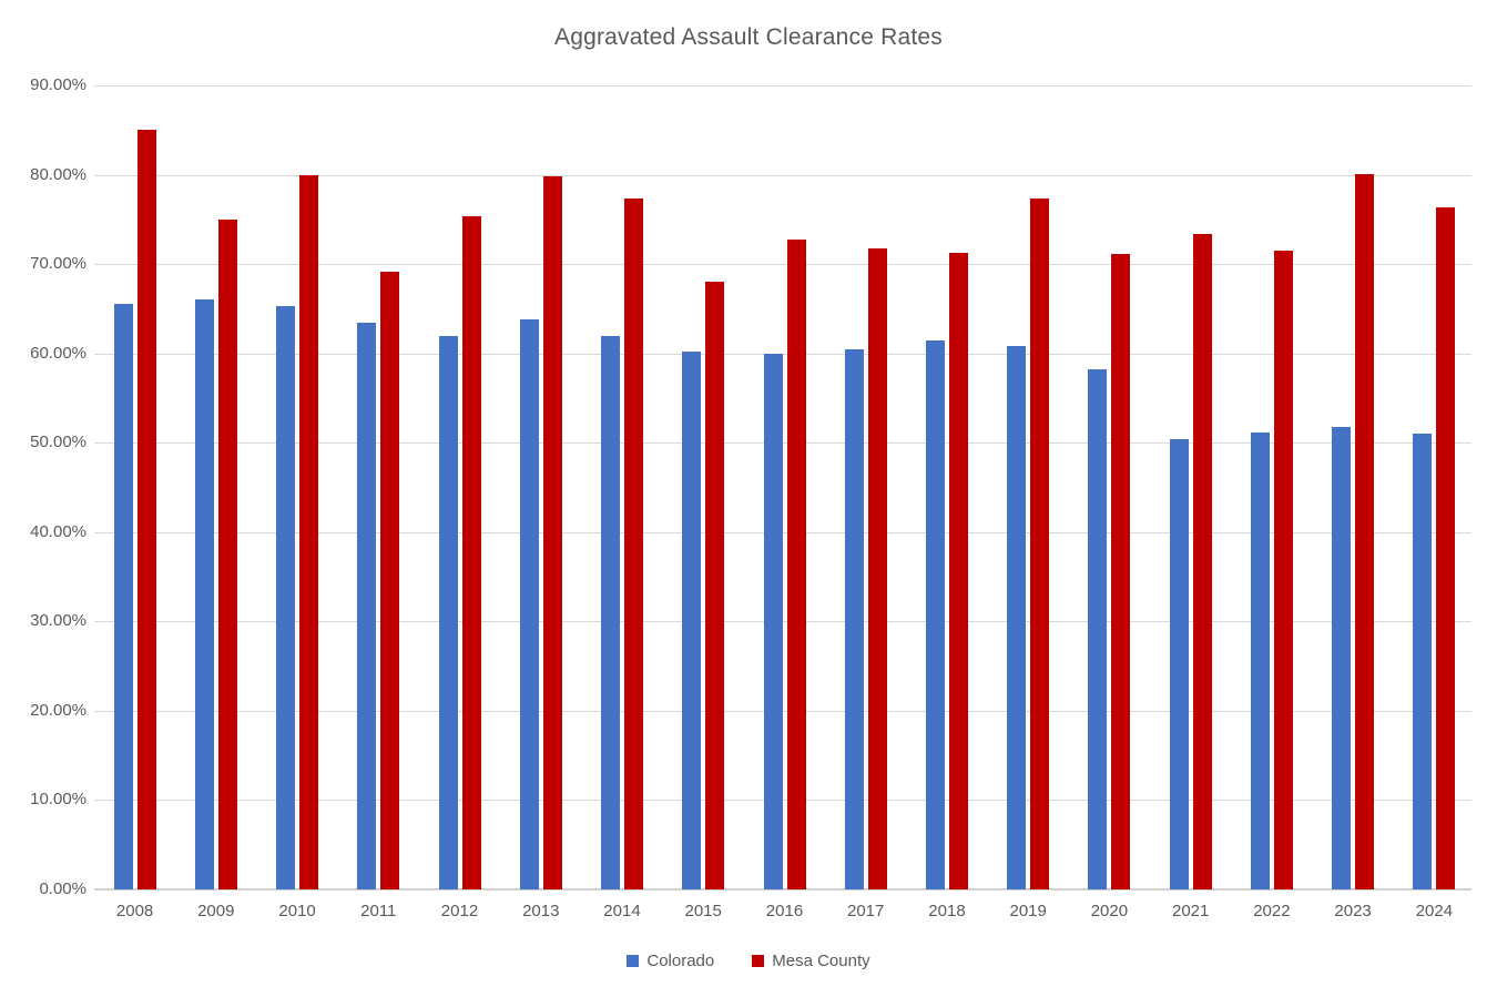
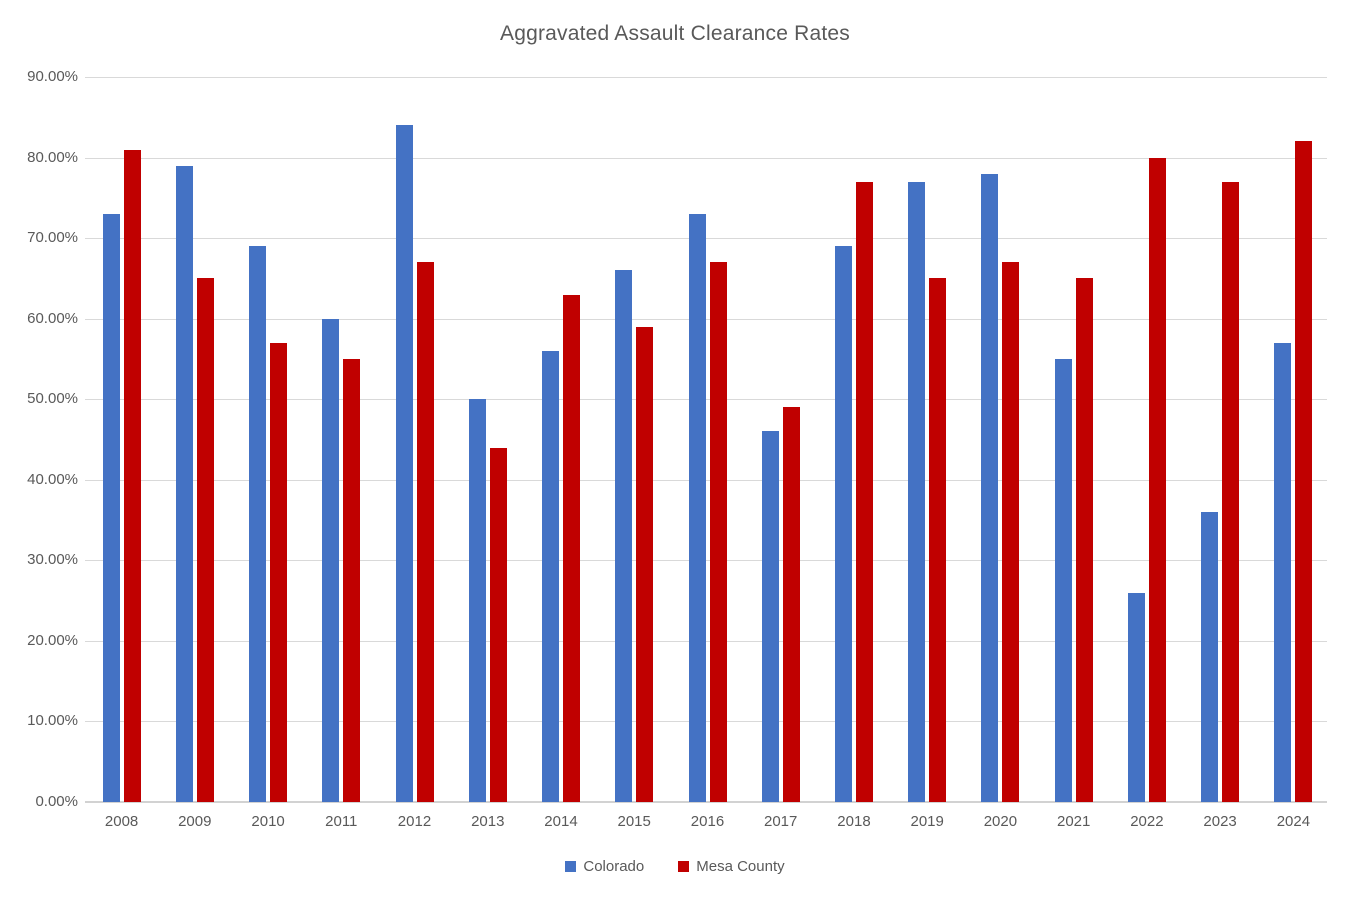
Colorado/2008: 66% -> 73%
Mesa County/2008: 85% -> 81%
Colorado/2009: 66% -> 79%
Mesa County/2009: 75% -> 65%
Colorado/2010: 65% -> 69%
Mesa County/2010: 80% -> 57%
Colorado/2011: 64% -> 60%
Mesa County/2011: 69% -> 55%
Colorado/2012: 62% -> 84%
Mesa County/2012: 75% -> 67%
Colorado/2013: 64% -> 50%
Mesa County/2013: 80% -> 44%
Colorado/2014: 62% -> 56%
Mesa County/2014: 77% -> 63%
Colorado/2015: 60% -> 66%
Mesa County/2015: 68% -> 59%
Colorado/2016: 60% -> 73%
Mesa County/2016: 73% -> 67%
Colorado/2017: 60% -> 46%
Mesa County/2017: 72% -> 49%
Colorado/2018: 61% -> 69%
Mesa County/2018: 71% -> 77%
Colorado/2019: 61% -> 77%
Mesa County/2019: 77% -> 65%
Colorado/2020: 58% -> 78%
Mesa County/2020: 71% -> 67%
Colorado/2021: 50% -> 55%
Mesa County/2021: 73% -> 65%
Colorado/2022: 51% -> 26%
Mesa County/2022: 72% -> 80%
Colorado/2023: 52% -> 36%
Mesa County/2023: 80% -> 77%
Colorado/2024: 51% -> 57%
Mesa County/2024: 76% -> 82%
